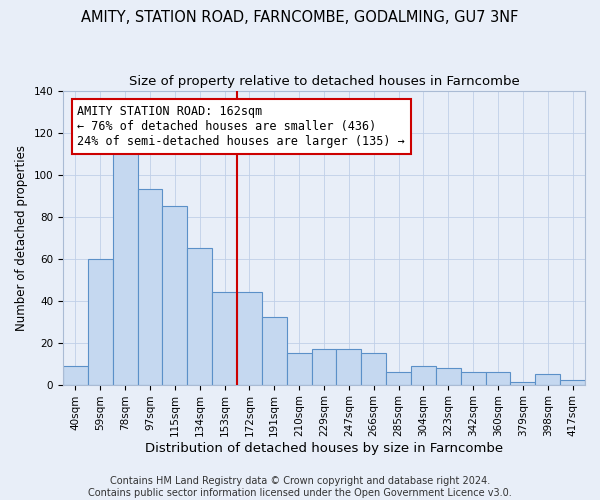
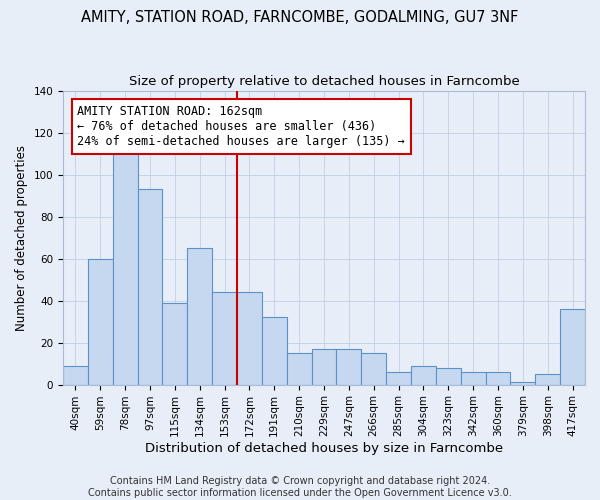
115sqm: 85 -> 39
417sqm: 2 -> 36
